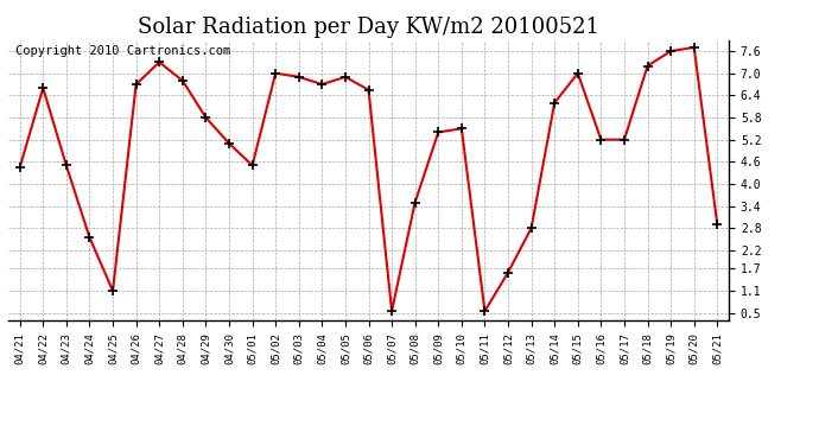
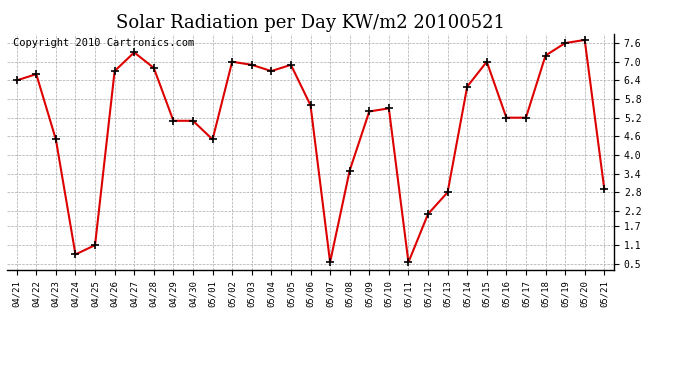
04/21: 4.45 -> 6.40
04/24: 2.55 -> 0.80
04/29: 5.80 -> 5.10
05/06: 6.55 -> 5.60
05/12: 1.60 -> 2.10
